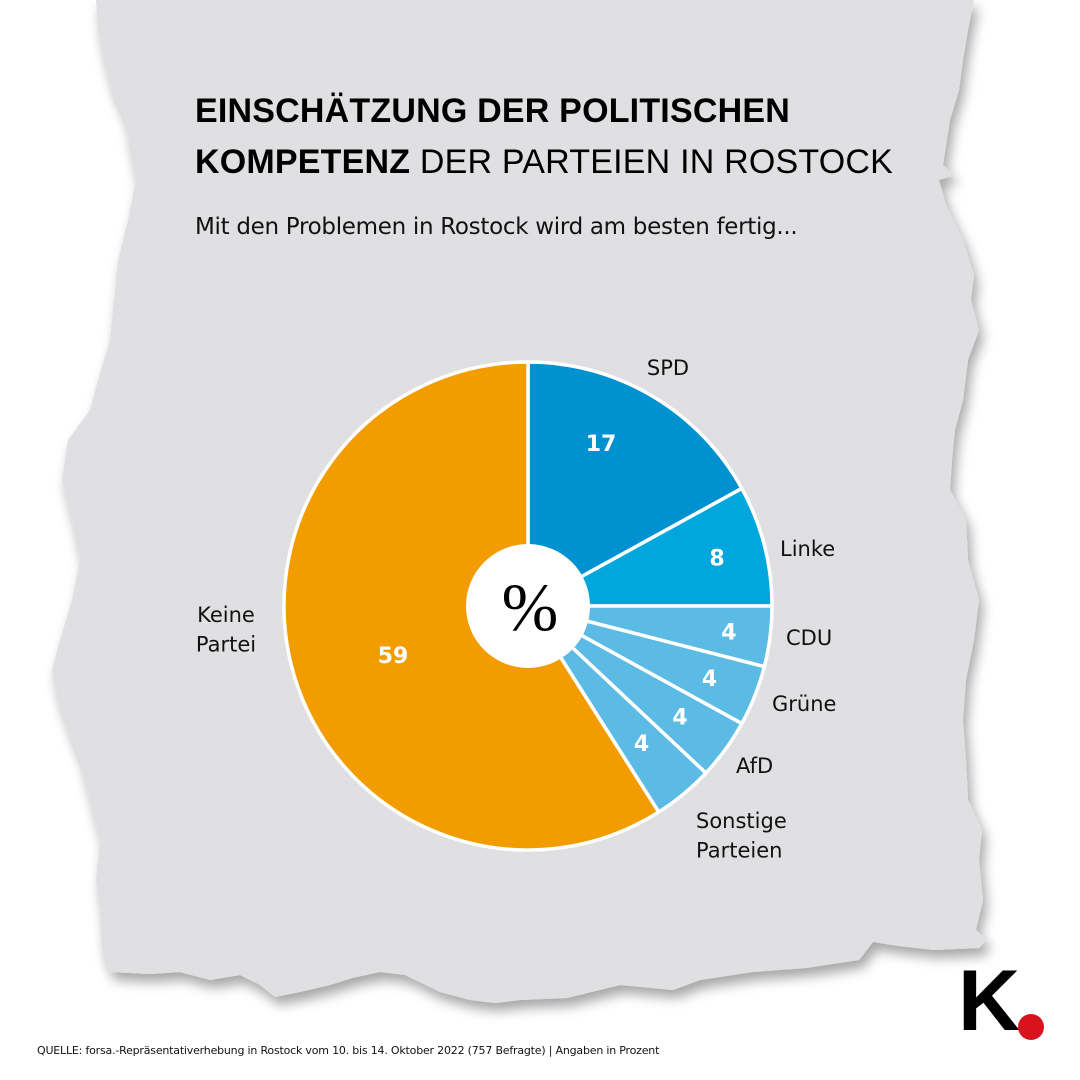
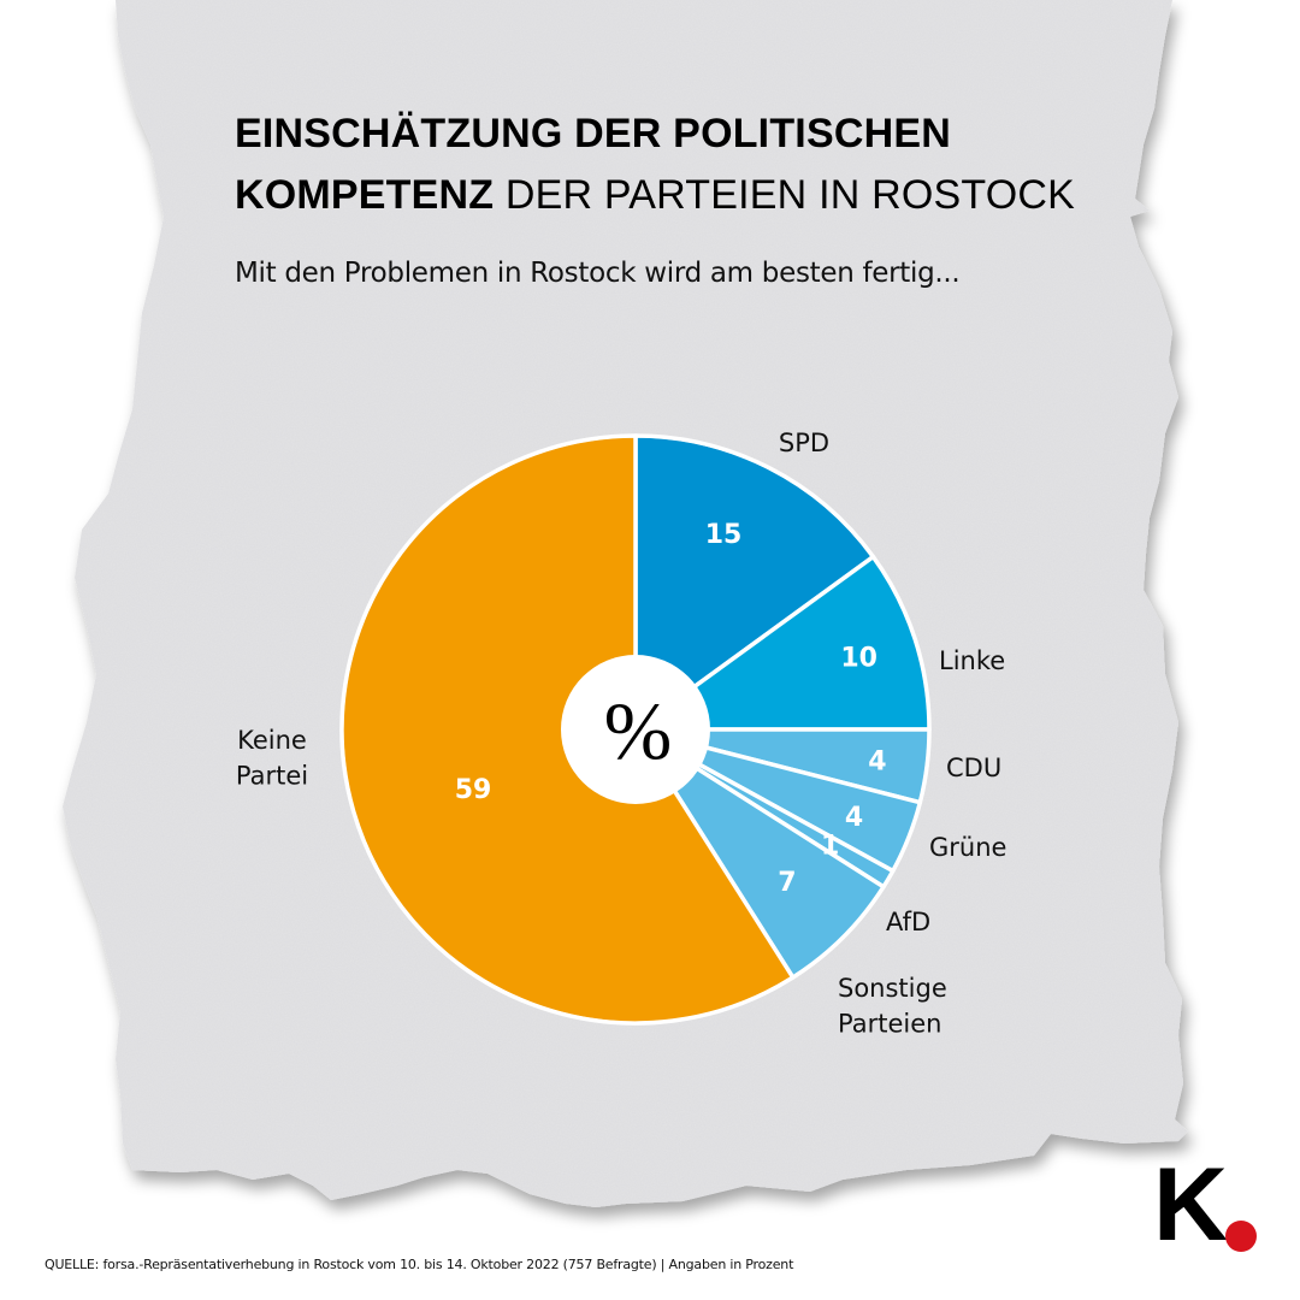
SPD: 17 -> 15
Linke: 8 -> 10
AfD: 4 -> 1
Sonstige Parteien: 4 -> 7
